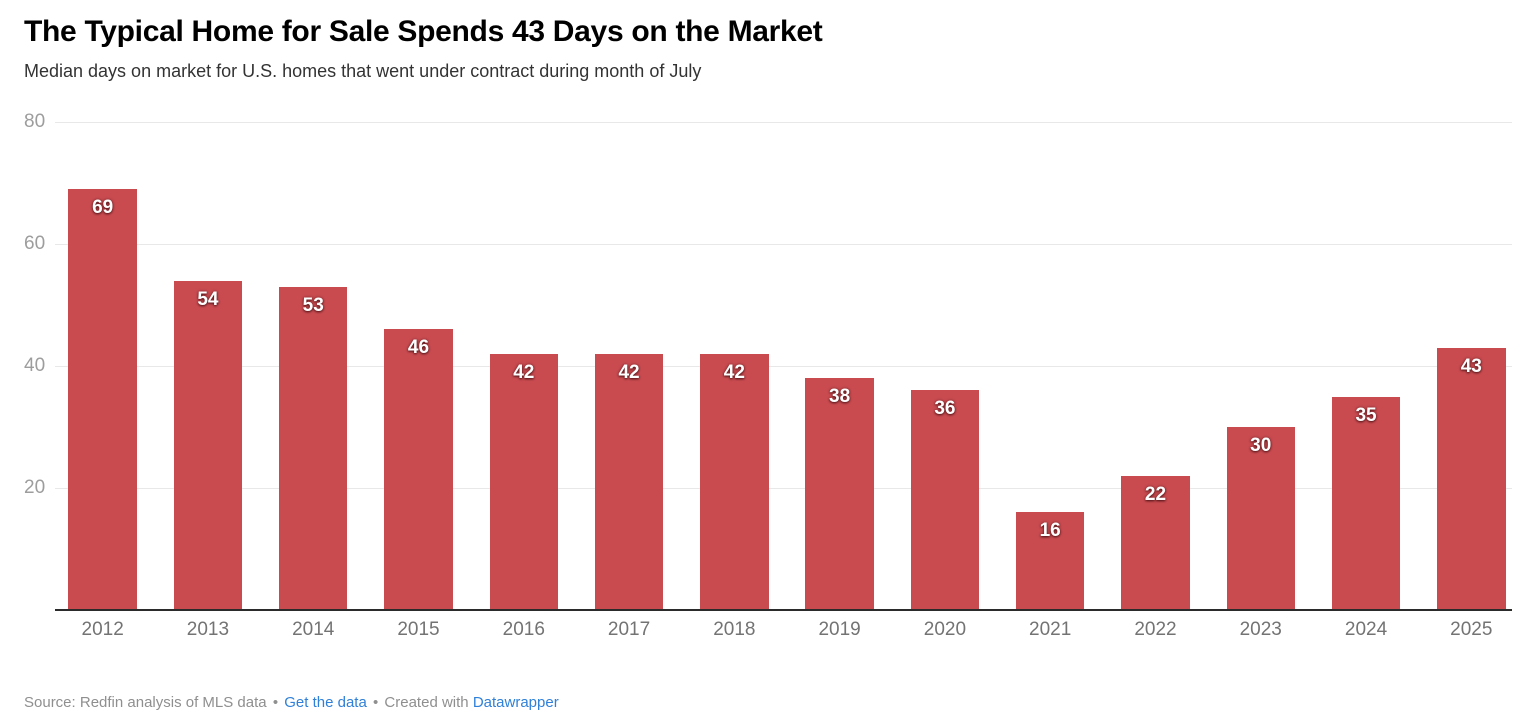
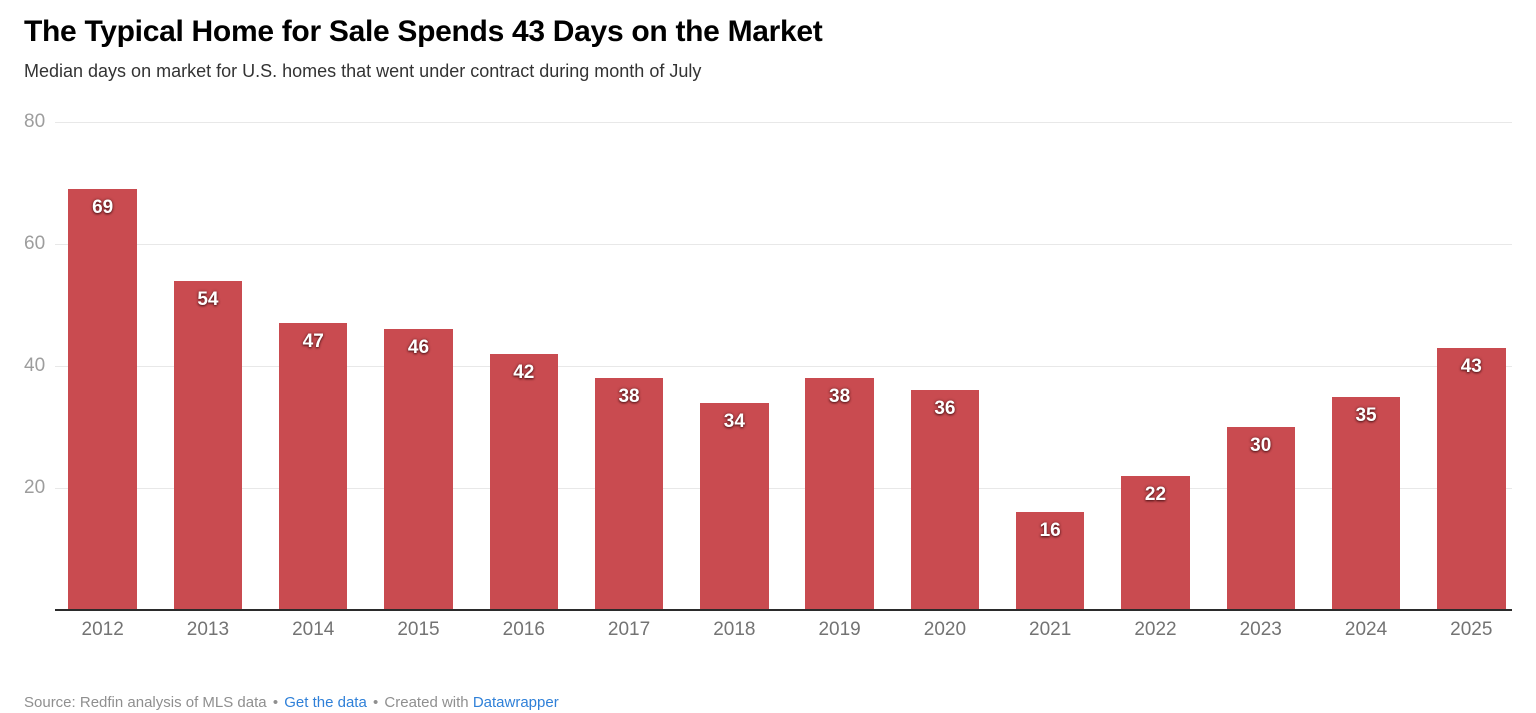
2014: 53 -> 47
2017: 42 -> 38
2018: 42 -> 34
